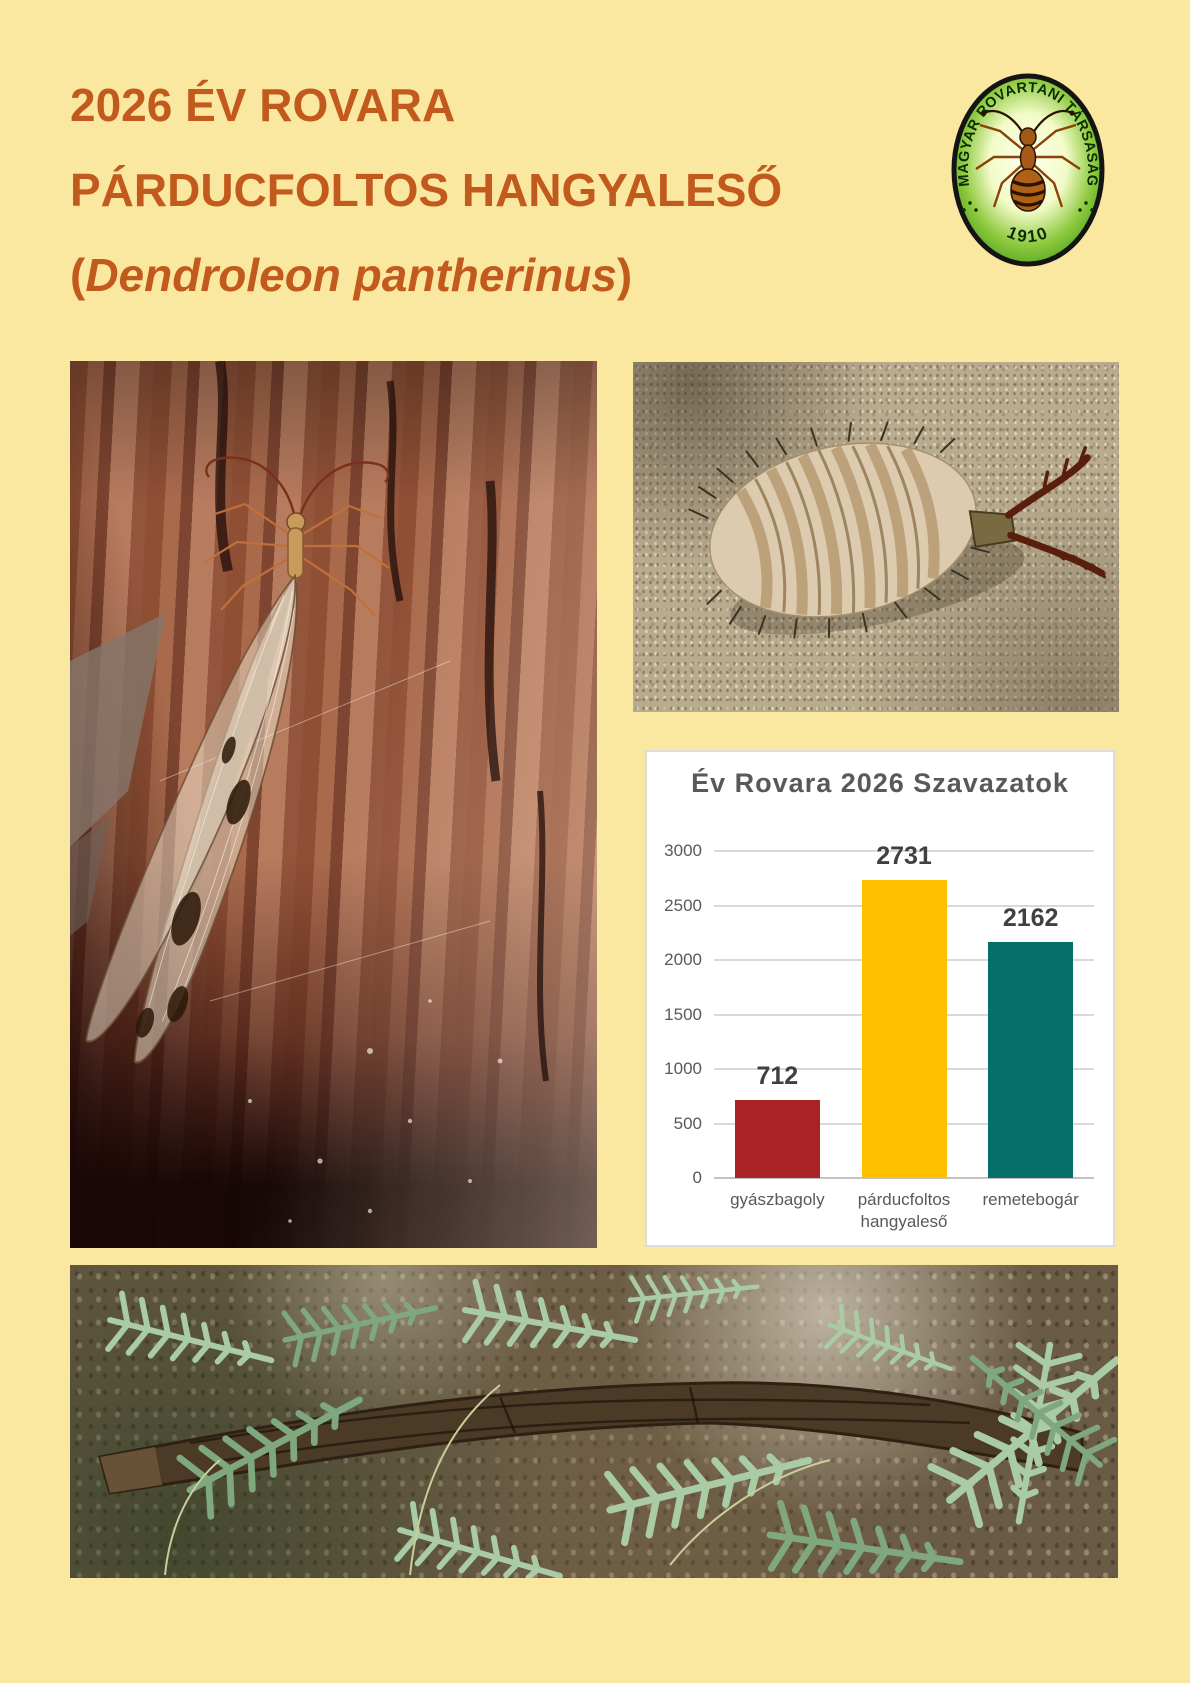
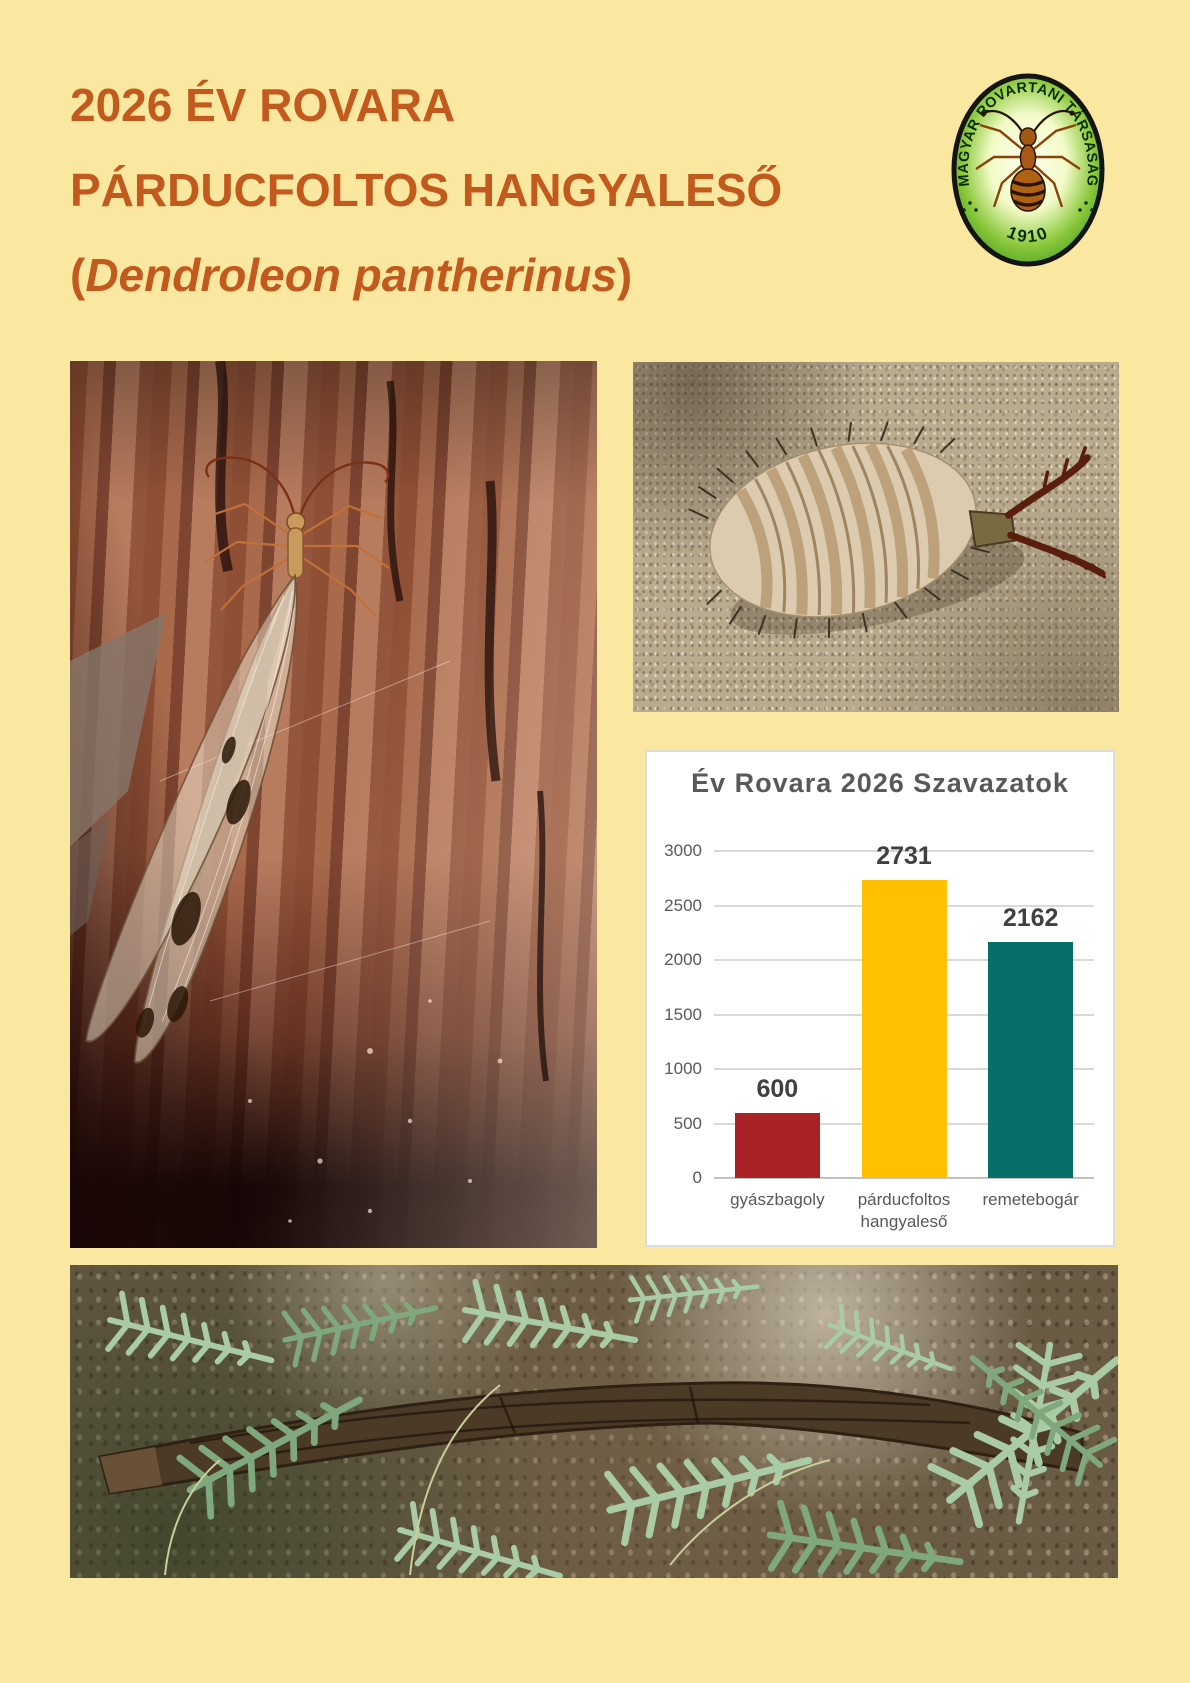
gyászbagoly: 712 -> 600
